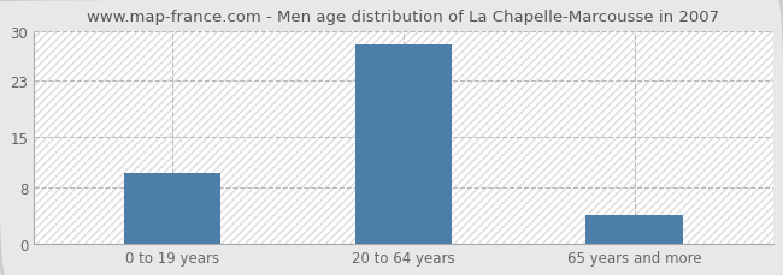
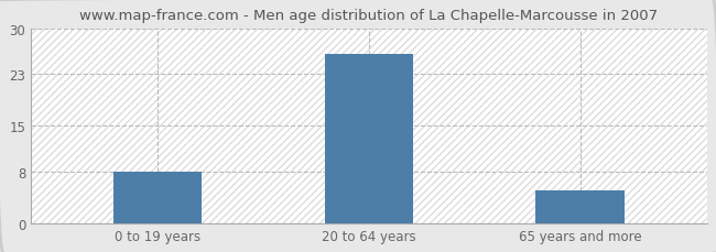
0 to 19 years: 10 -> 8
20 to 64 years: 28 -> 26
65 years and more: 4 -> 5
